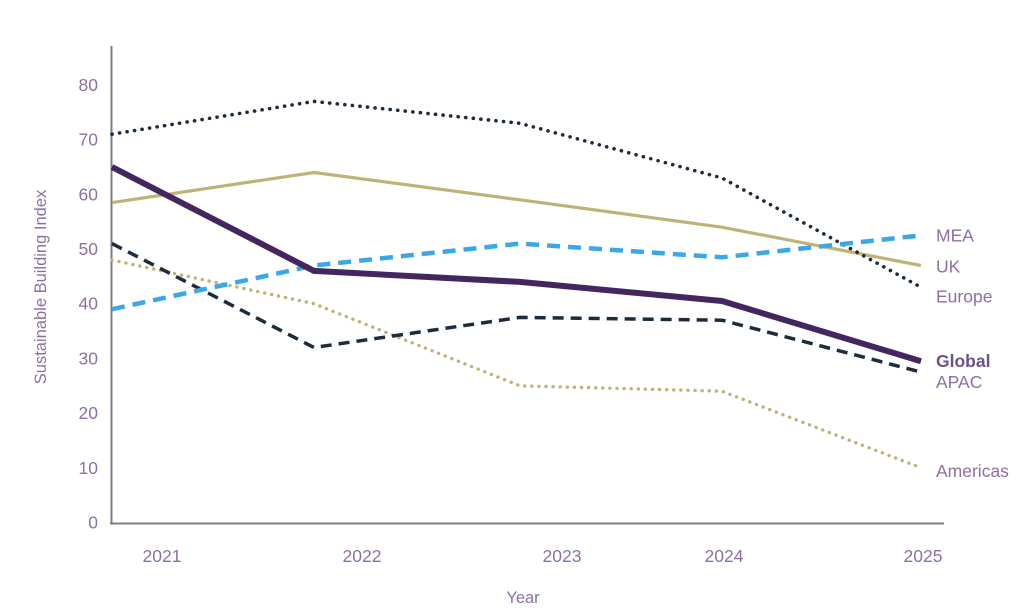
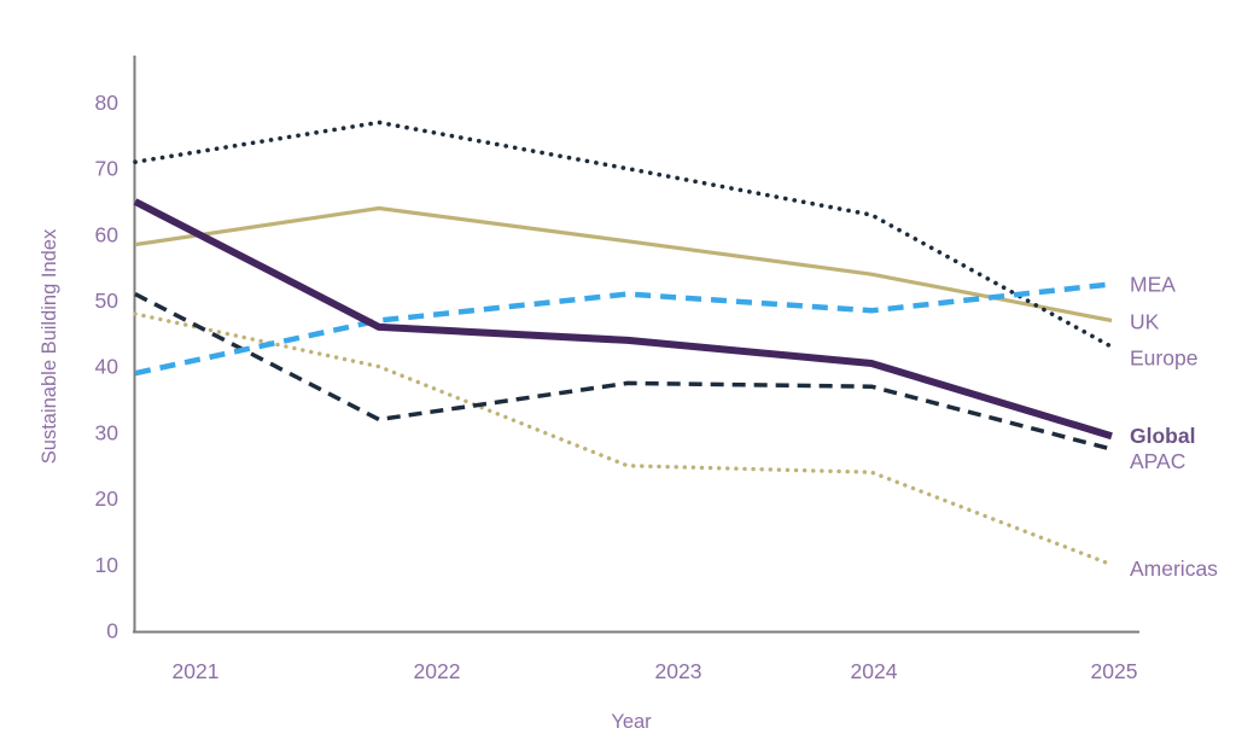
Europe/2023: 73 -> 70
